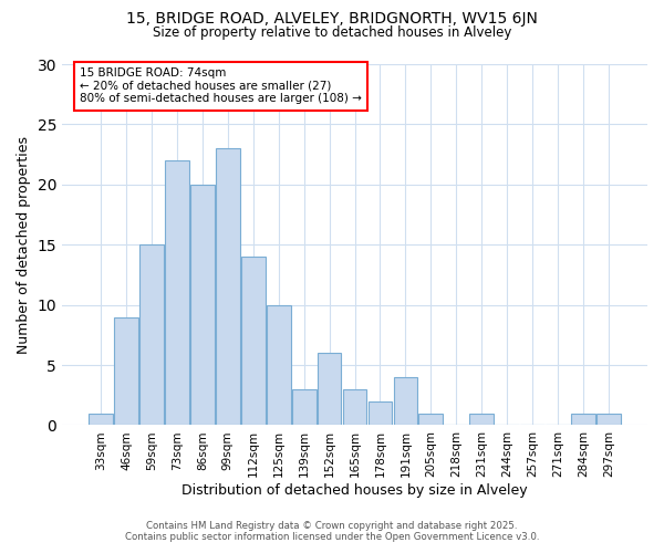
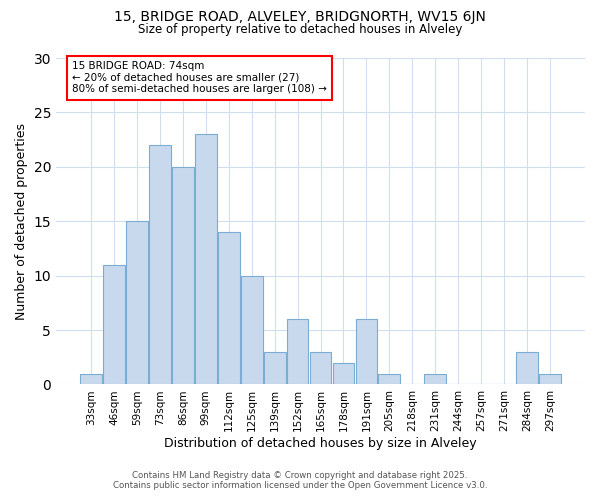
46sqm: 9 -> 11
191sqm: 4 -> 6
284sqm: 1 -> 3
